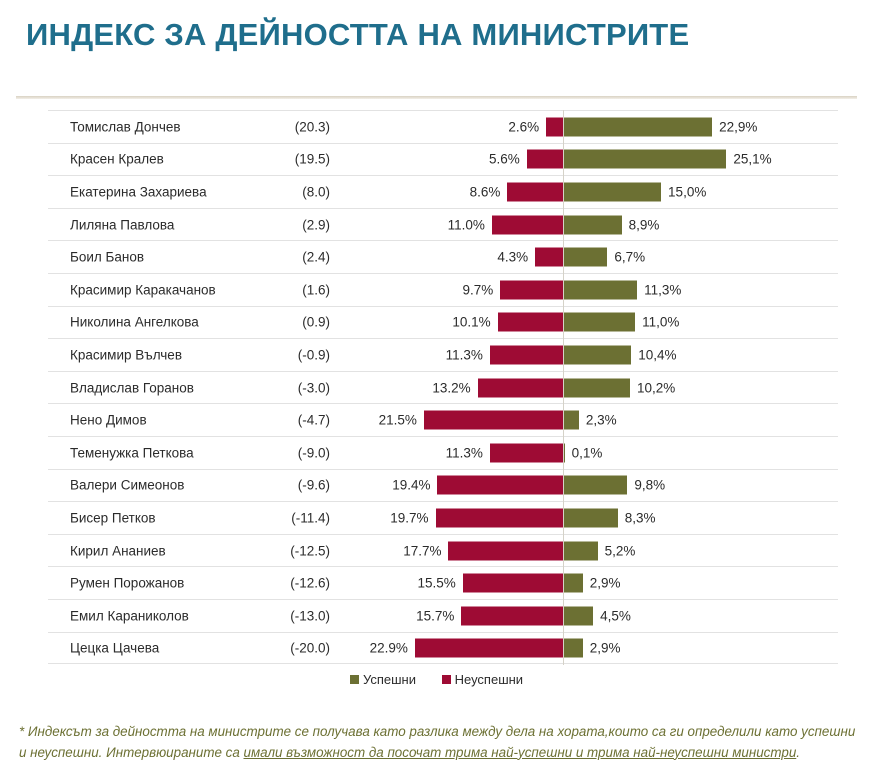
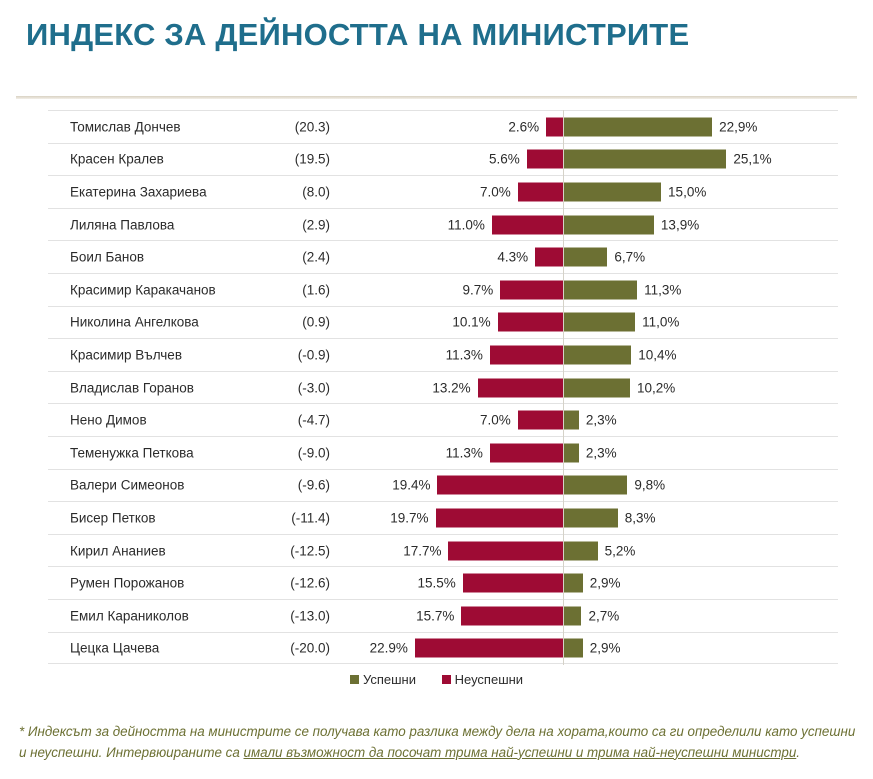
Неуспешни/Екатерина Захариева: 8.6% -> 7.0%
Успешни/Лиляна Павлова: 8,9% -> 13,9%
Неуспешни/Нено Димов: 21.5% -> 7.0%
Успешни/Теменужка Петкова: 0,1% -> 2,3%
Успешни/Емил Караниколов: 4,5% -> 2,7%
